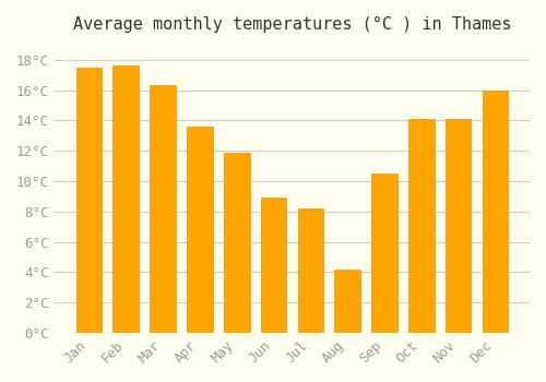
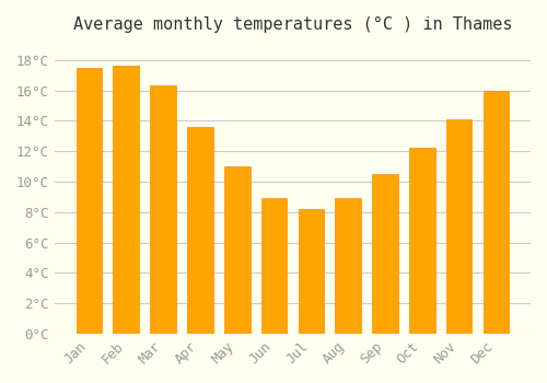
May: 11.9°C -> 11.0°C
Aug: 4.2°C -> 8.9°C
Oct: 14.1°C -> 12.2°C
